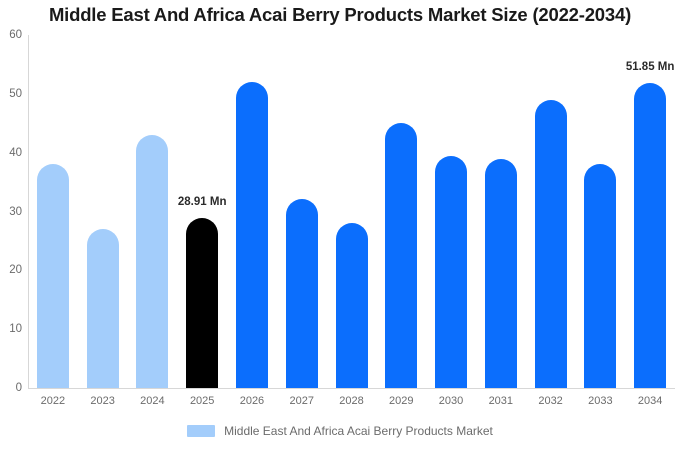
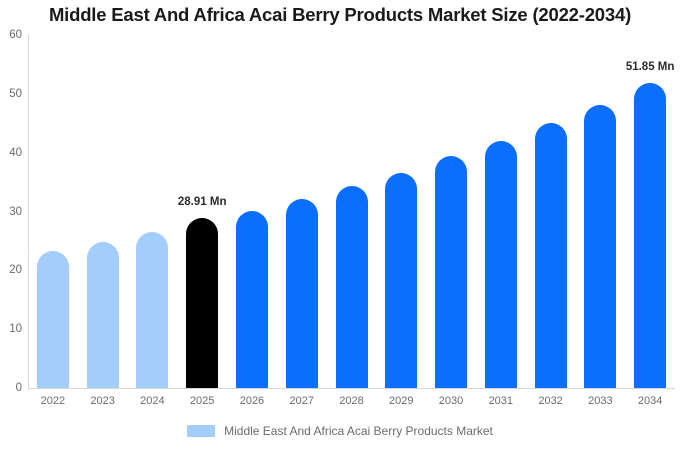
2022: 38 -> 23
2023: 27 -> 25
2024: 43 -> 26
2026: 52 -> 30
2028: 28 -> 34
2029: 45 -> 37
2031: 39 -> 42
2032: 49 -> 45
2033: 38 -> 48
